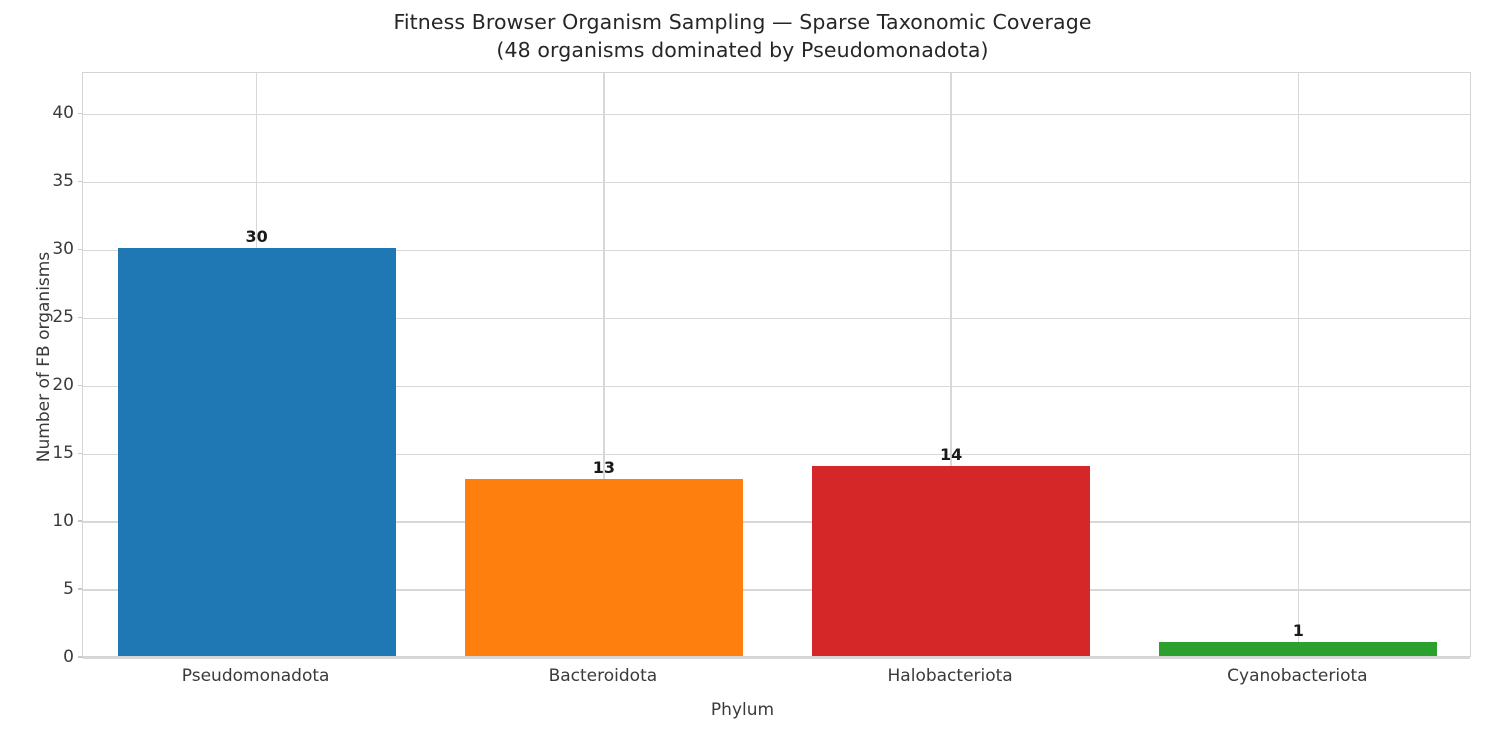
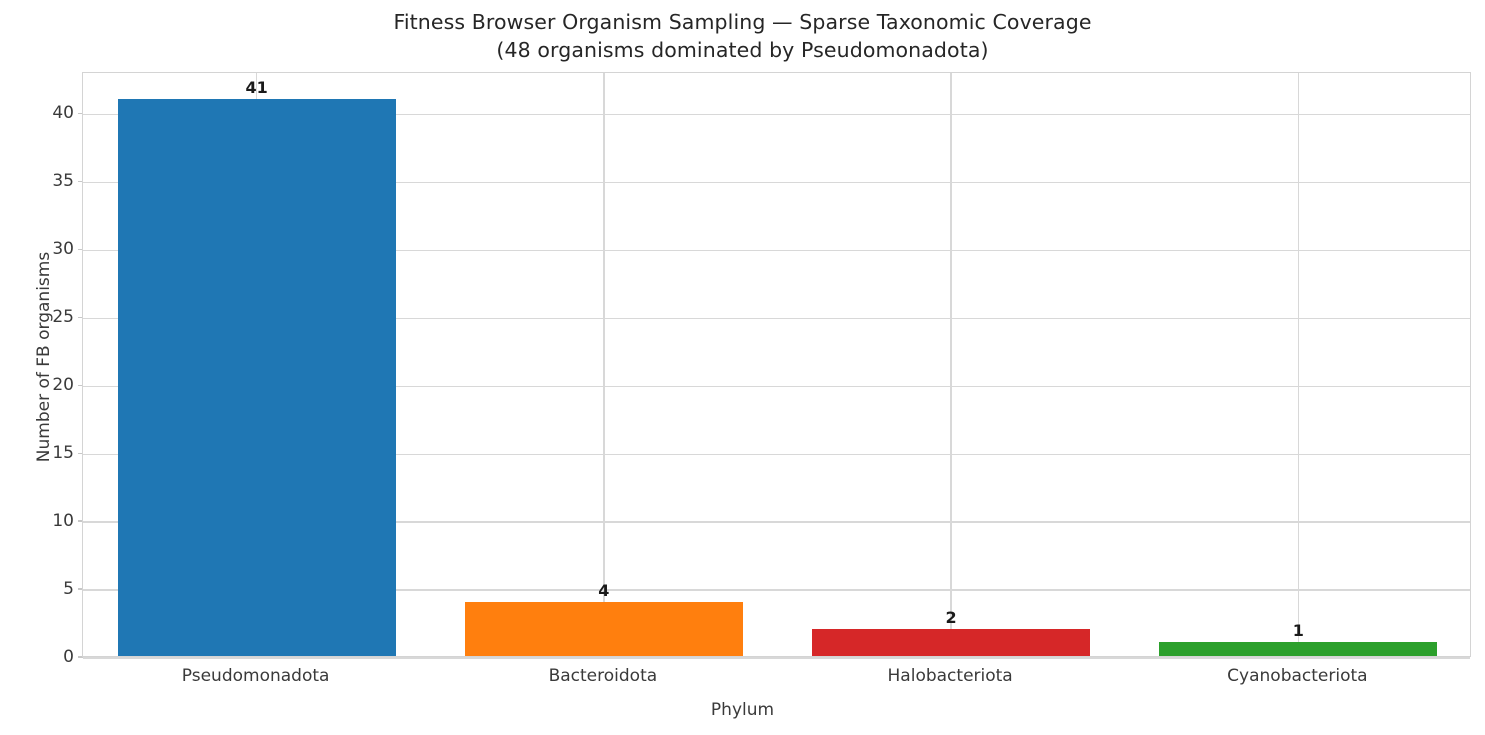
Pseudomonadota: 30 -> 41
Bacteroidota: 13 -> 4
Halobacteriota: 14 -> 2
